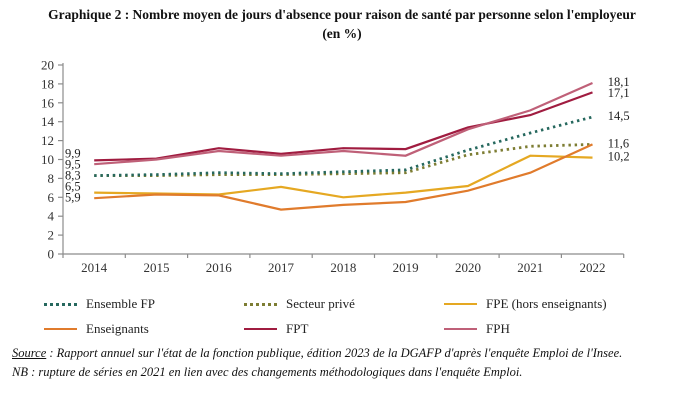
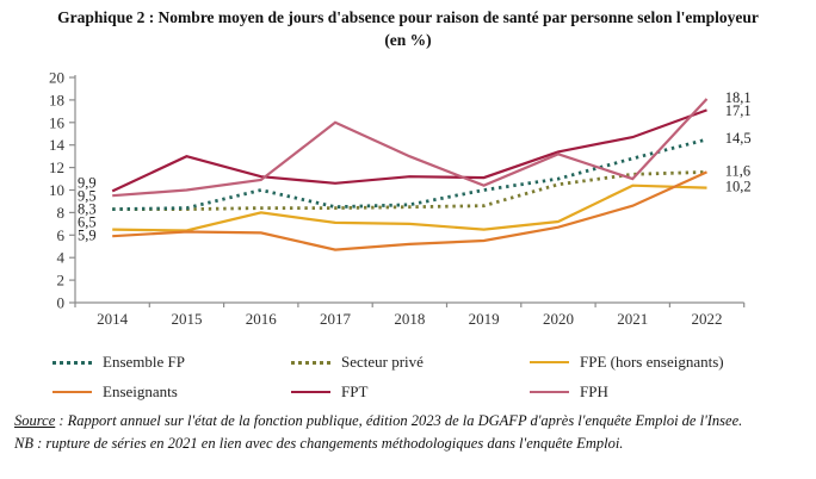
FPT/2015: 10 -> 13
Ensemble FP/2016: 9 -> 10
FPE (hors enseignants)/2016: 6 -> 8
FPH/2017: 10 -> 16
FPE (hors enseignants)/2018: 6 -> 7
FPH/2018: 11 -> 13
Ensemble FP/2019: 9 -> 10
FPH/2021: 15 -> 11
